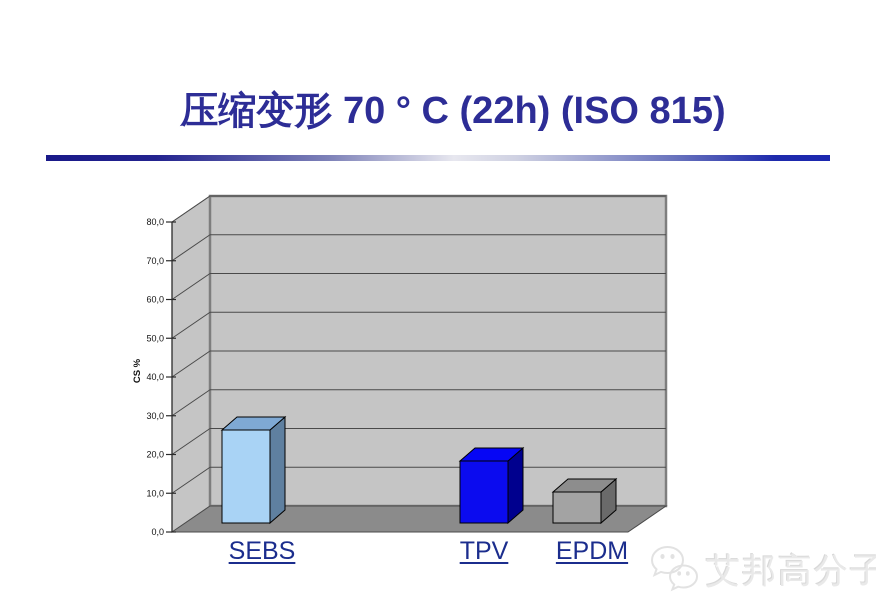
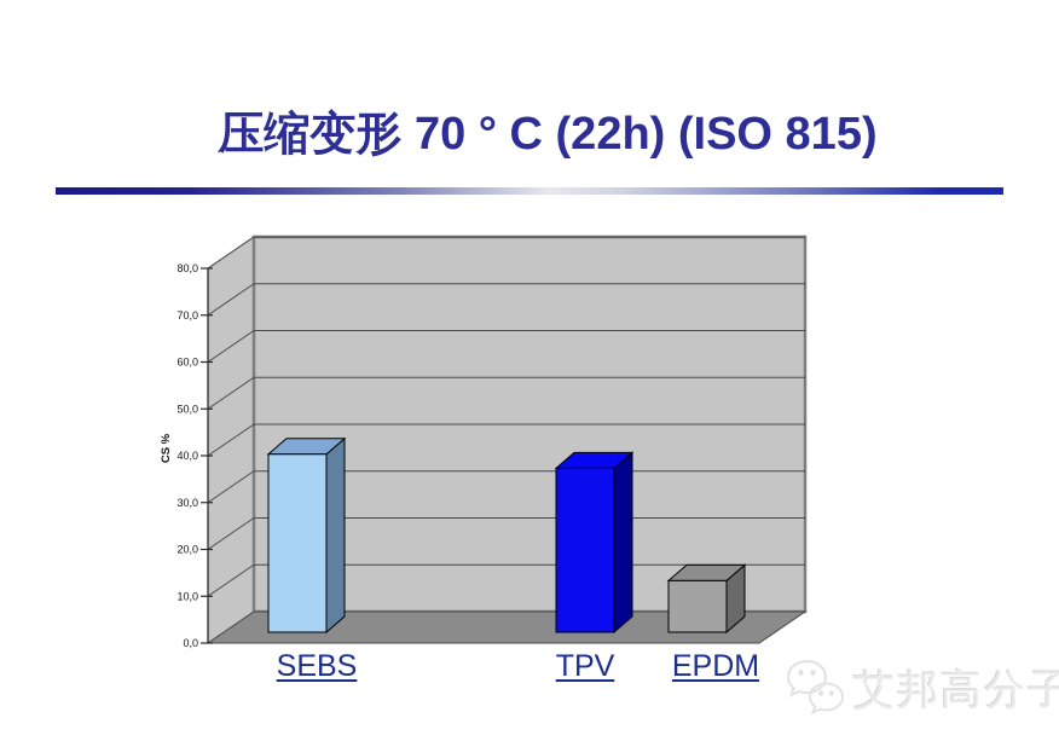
SEBS: 24 -> 38
TPV: 16 -> 35
EPDM: 8 -> 11
